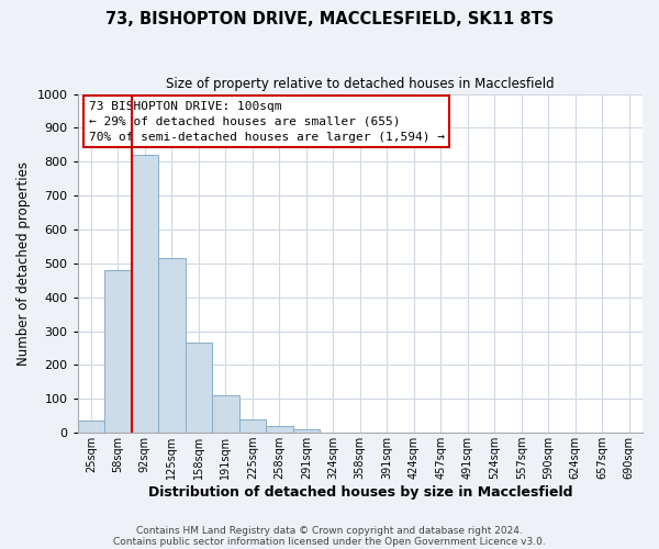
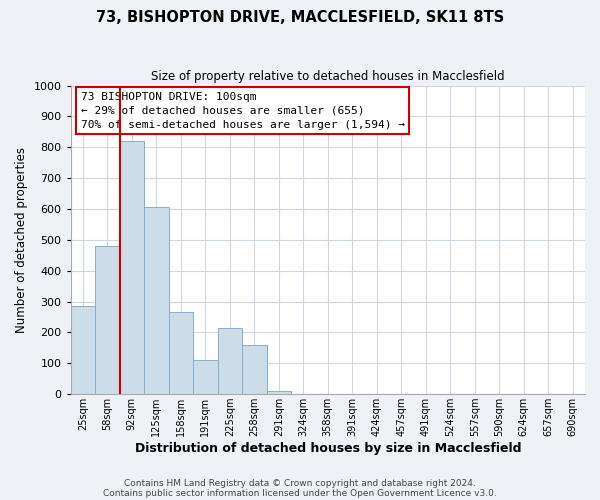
25sqm: 35 -> 285
125sqm: 515 -> 605
225sqm: 40 -> 215
258sqm: 20 -> 160
